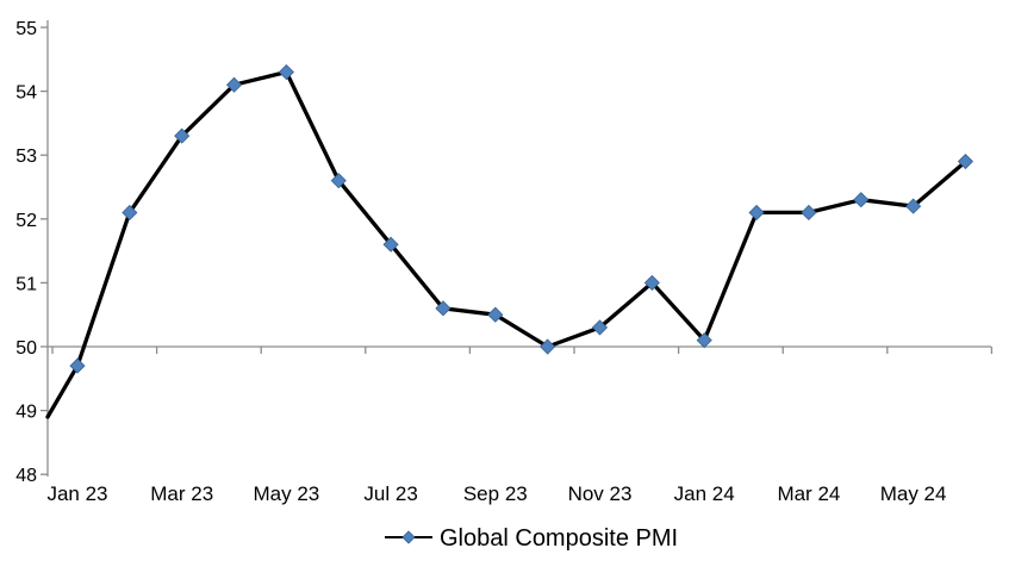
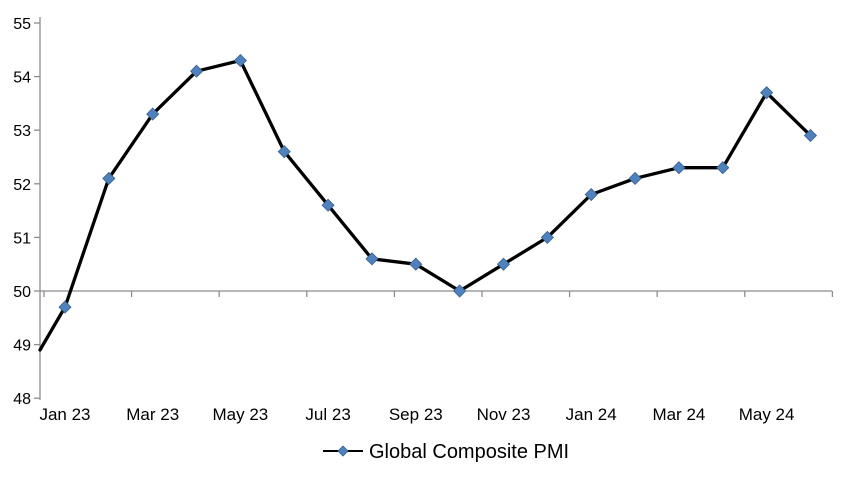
Nov 23: 50.3 -> 50.5
Jan 24: 50.1 -> 51.8
Mar 24: 52.1 -> 52.3
May 24: 52.2 -> 53.7
